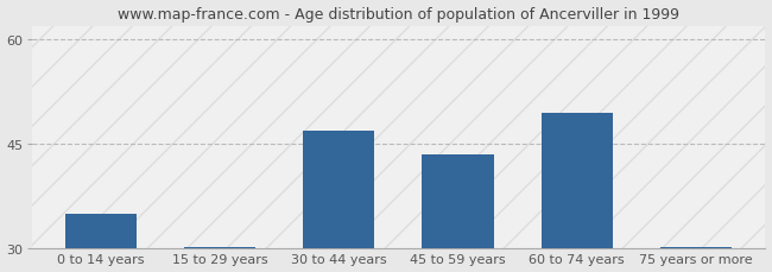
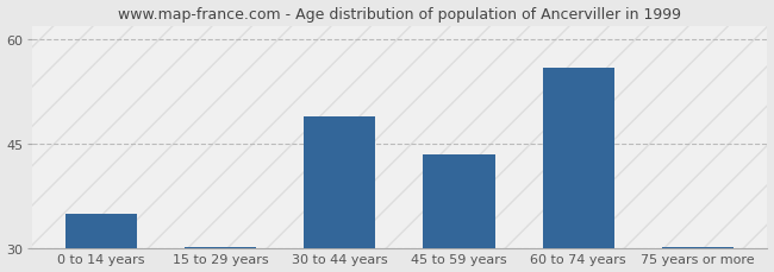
30 to 44 years: 47.0 -> 49.0
60 to 74 years: 49.5 -> 56.0
